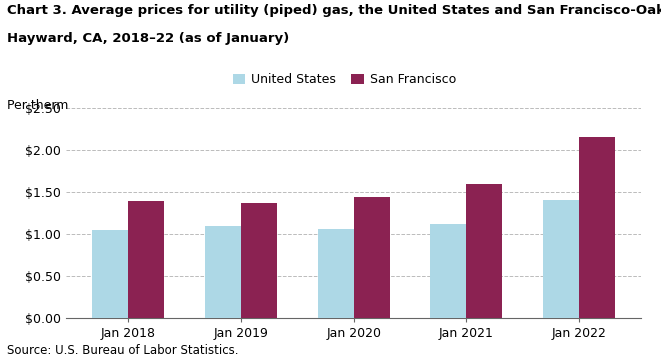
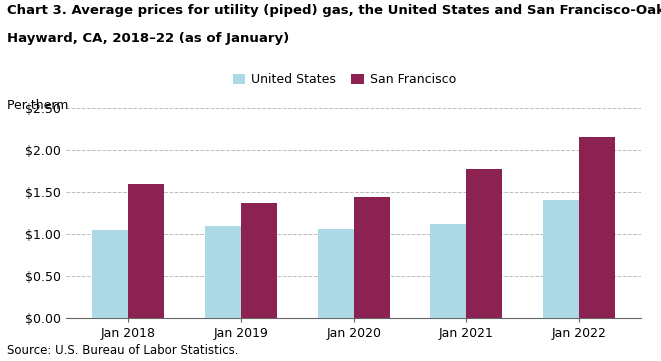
San Francisco/Jan 2018: $1.39 -> $1.60
San Francisco/Jan 2021: $1.60 -> $1.78
